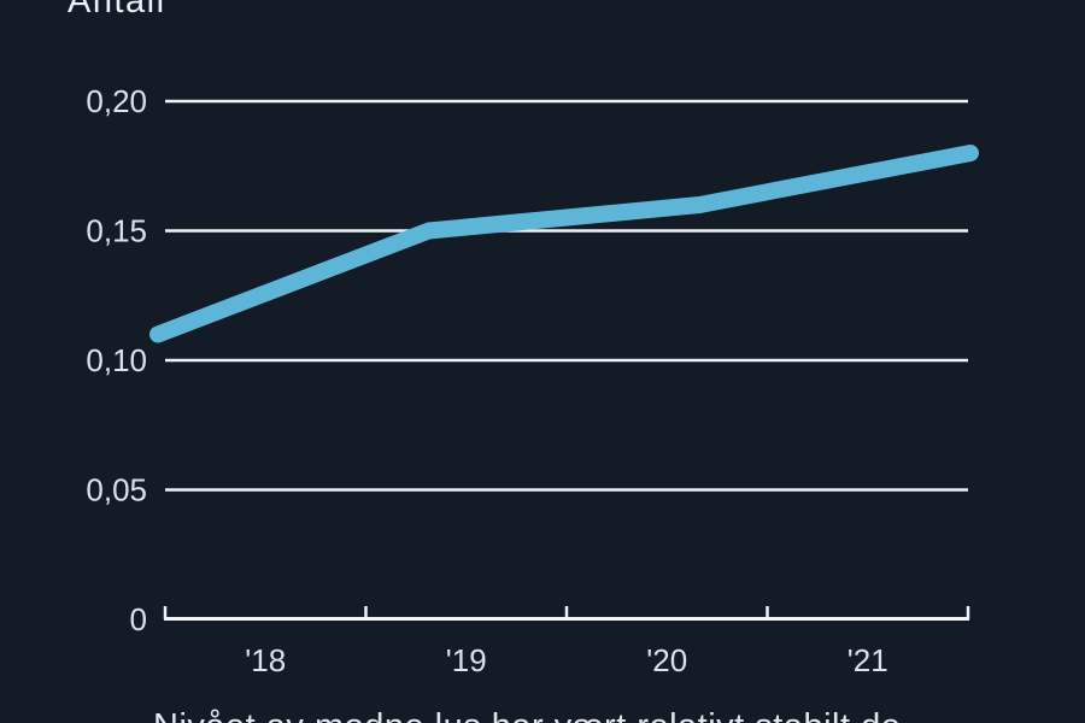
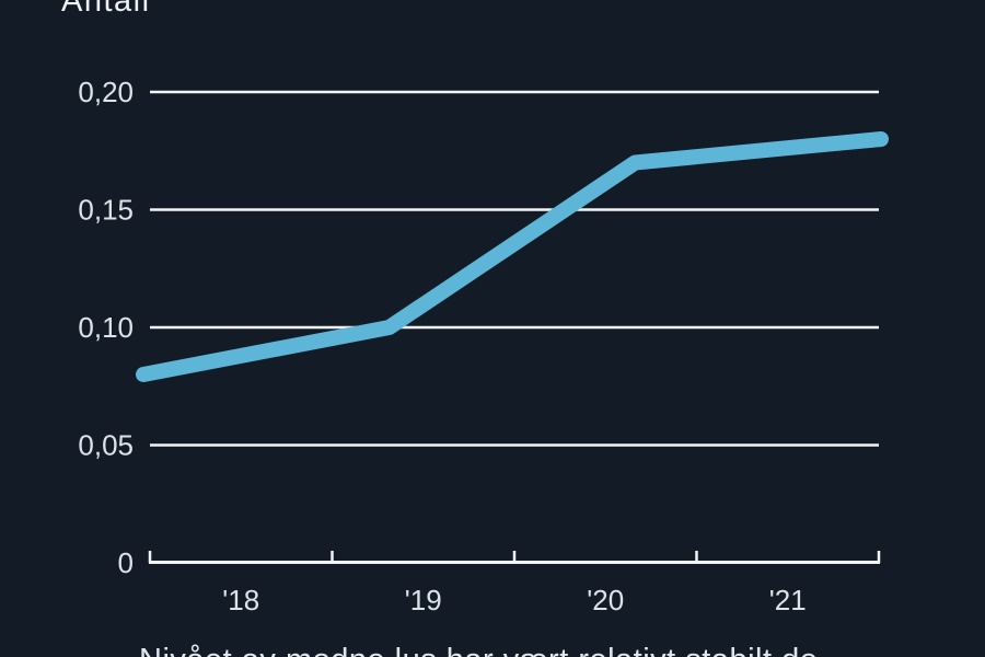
'18: 0,11 -> 0,08
'19: 0,15 -> 0,10
'20: 0,16 -> 0,17
